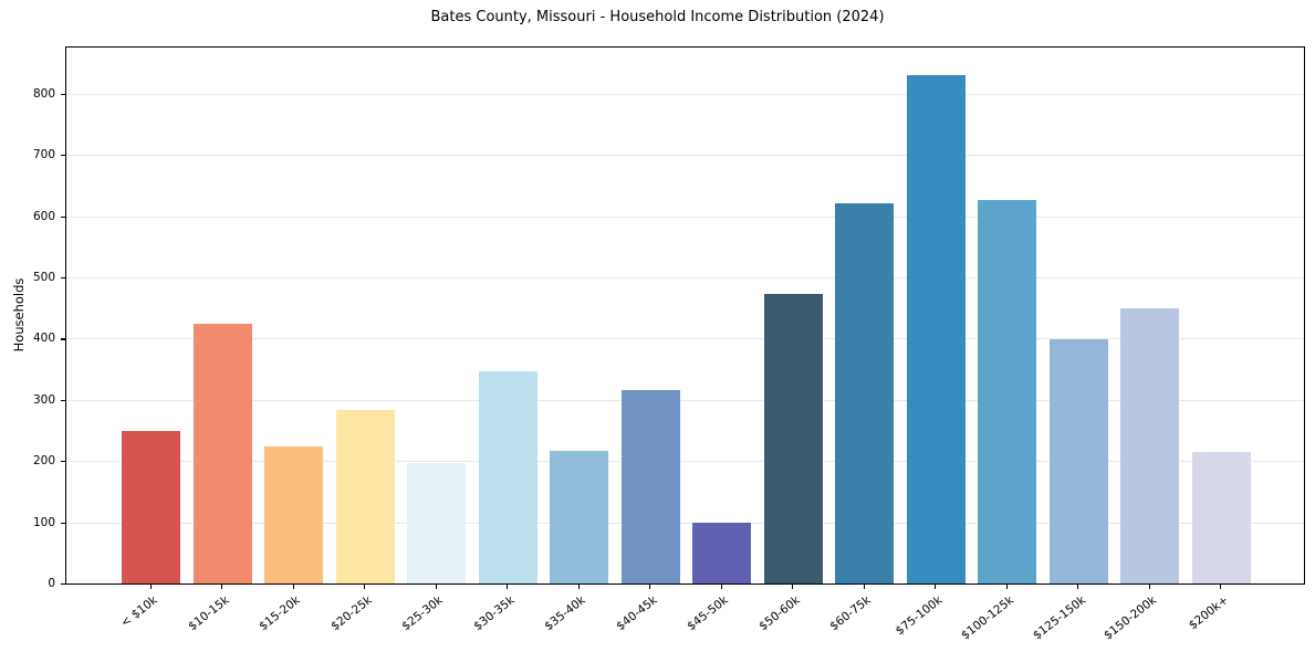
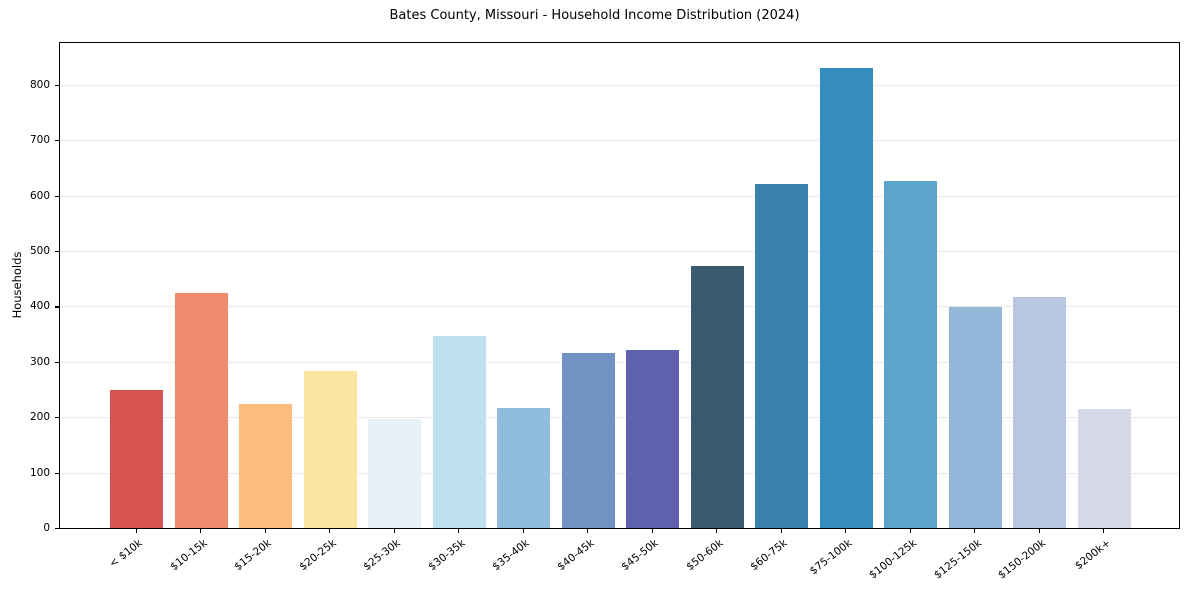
$45-50k: 100 -> 320
$150-200k: 450 -> 420
